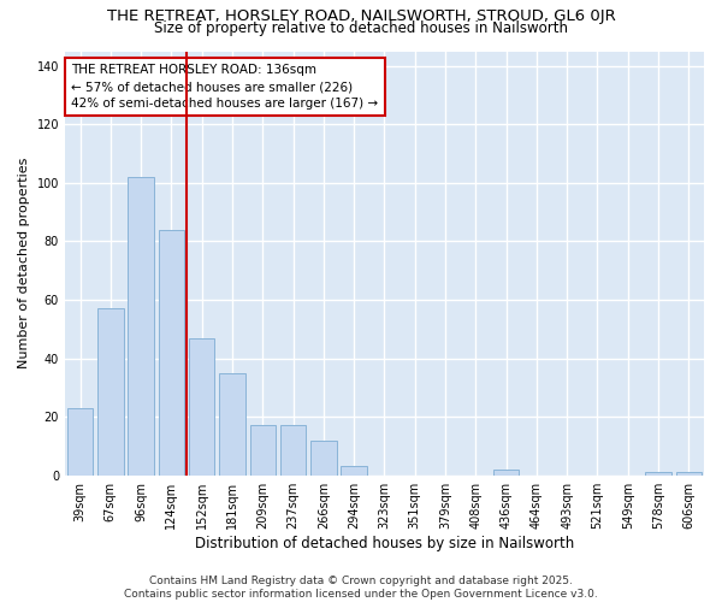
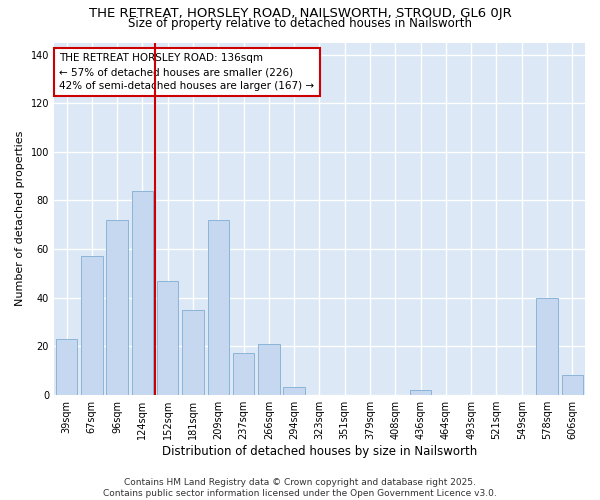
96sqm: 102 -> 72
209sqm: 17 -> 72
266sqm: 12 -> 21
578sqm: 1 -> 40
606sqm: 1 -> 8
